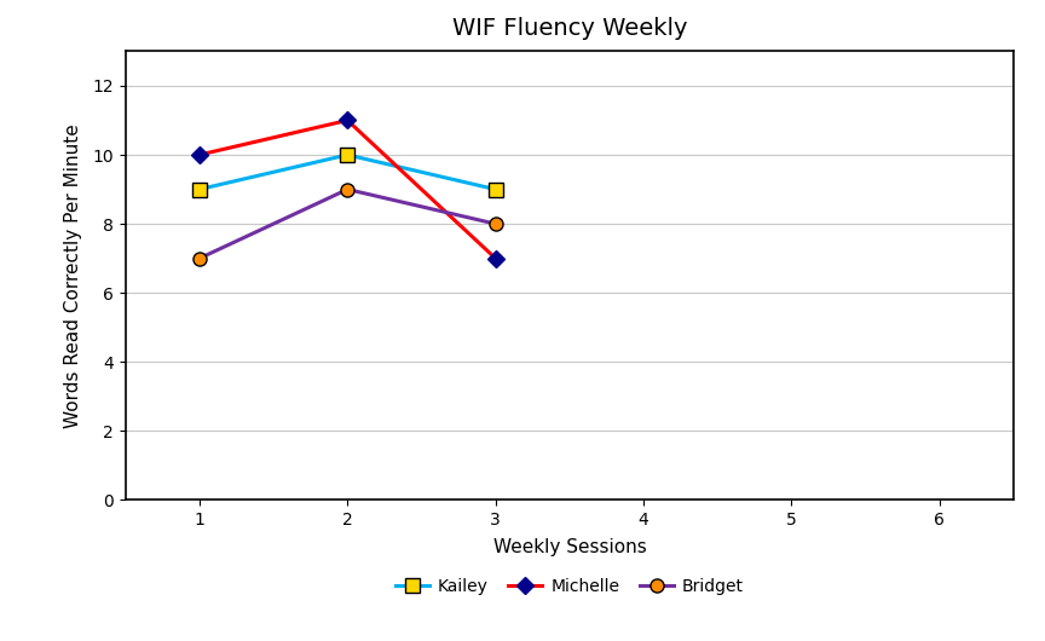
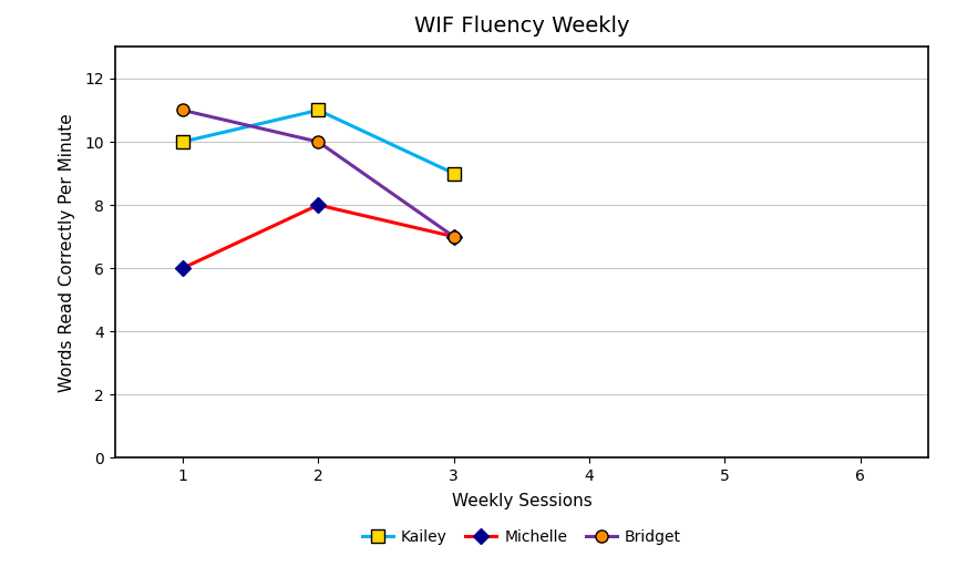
Kailey/1: 9 -> 10
Michelle/1: 10 -> 6
Bridget/1: 7 -> 11
Kailey/2: 10 -> 11
Michelle/2: 11 -> 8
Bridget/2: 9 -> 10
Bridget/3: 8 -> 7
